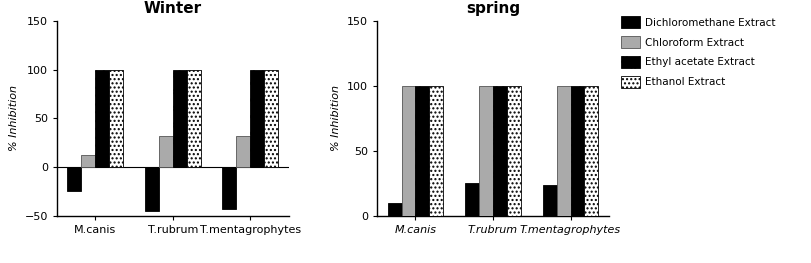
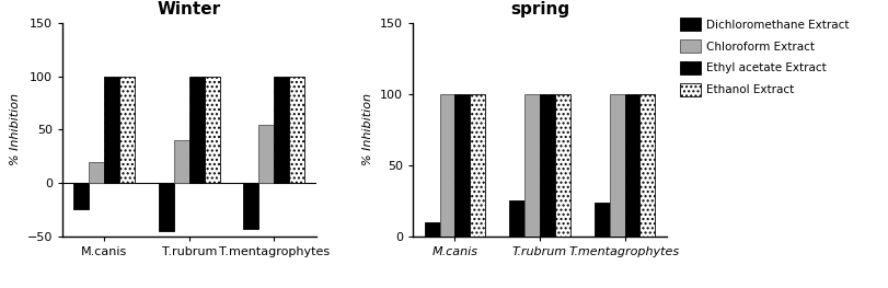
Winter/Chloroform Extract/M.canis: 12 -> 20
Winter/Chloroform Extract/T.rubrum: 32 -> 40
Winter/Chloroform Extract/T.mentagrophytes: 32 -> 54
